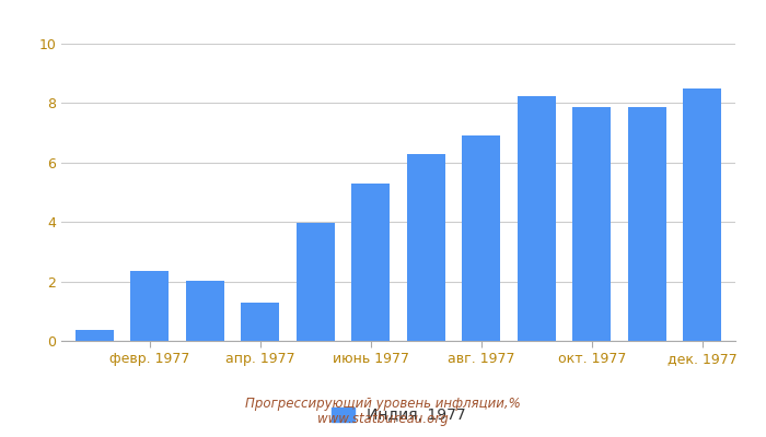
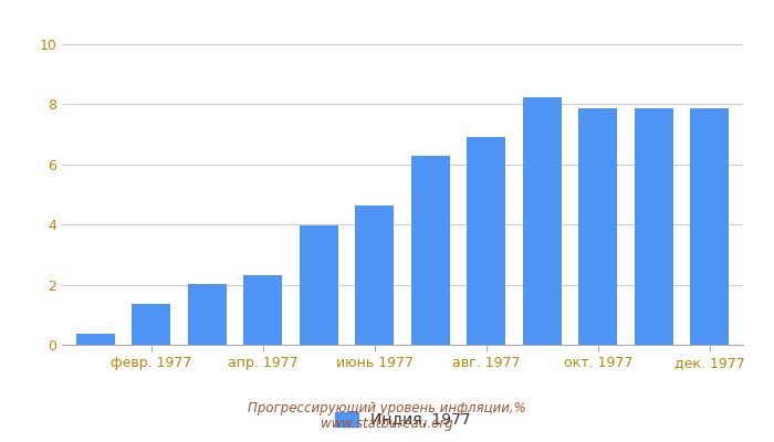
февр. 1977: 2.35 -> 1.35
апр. 1977: 1.30 -> 2.32
июнь 1977: 5.30 -> 4.62
дек. 1977: 8.50 -> 7.87
